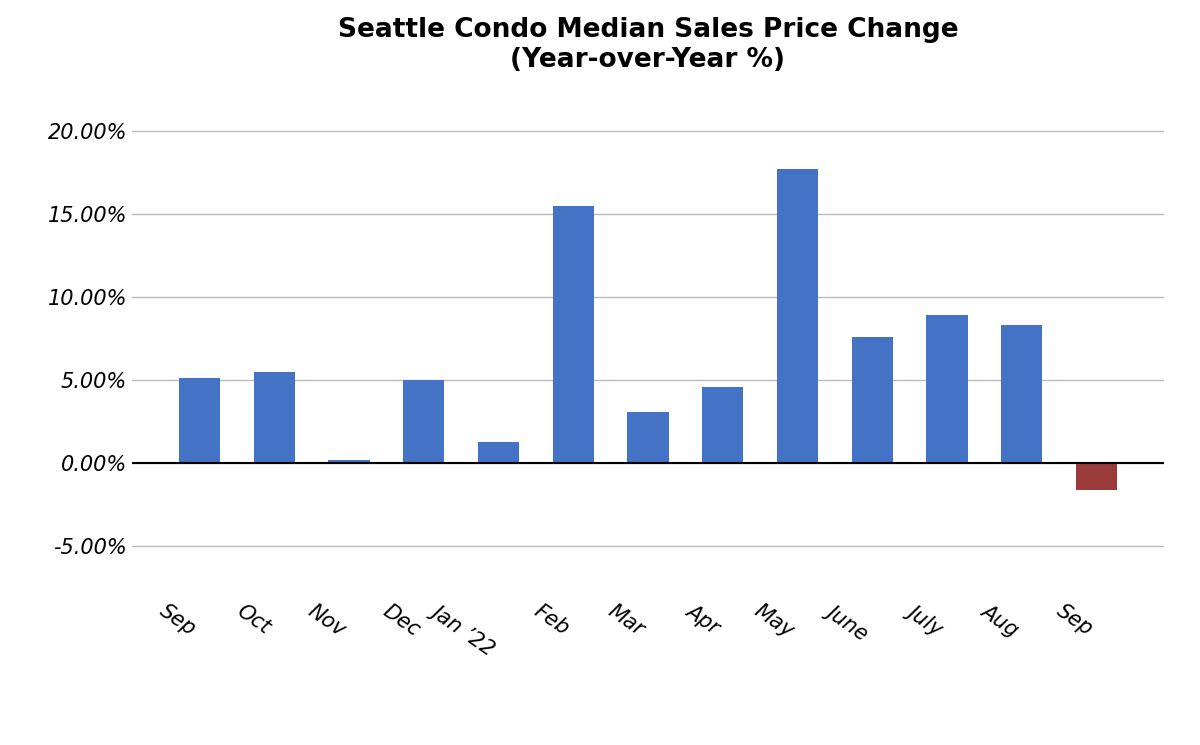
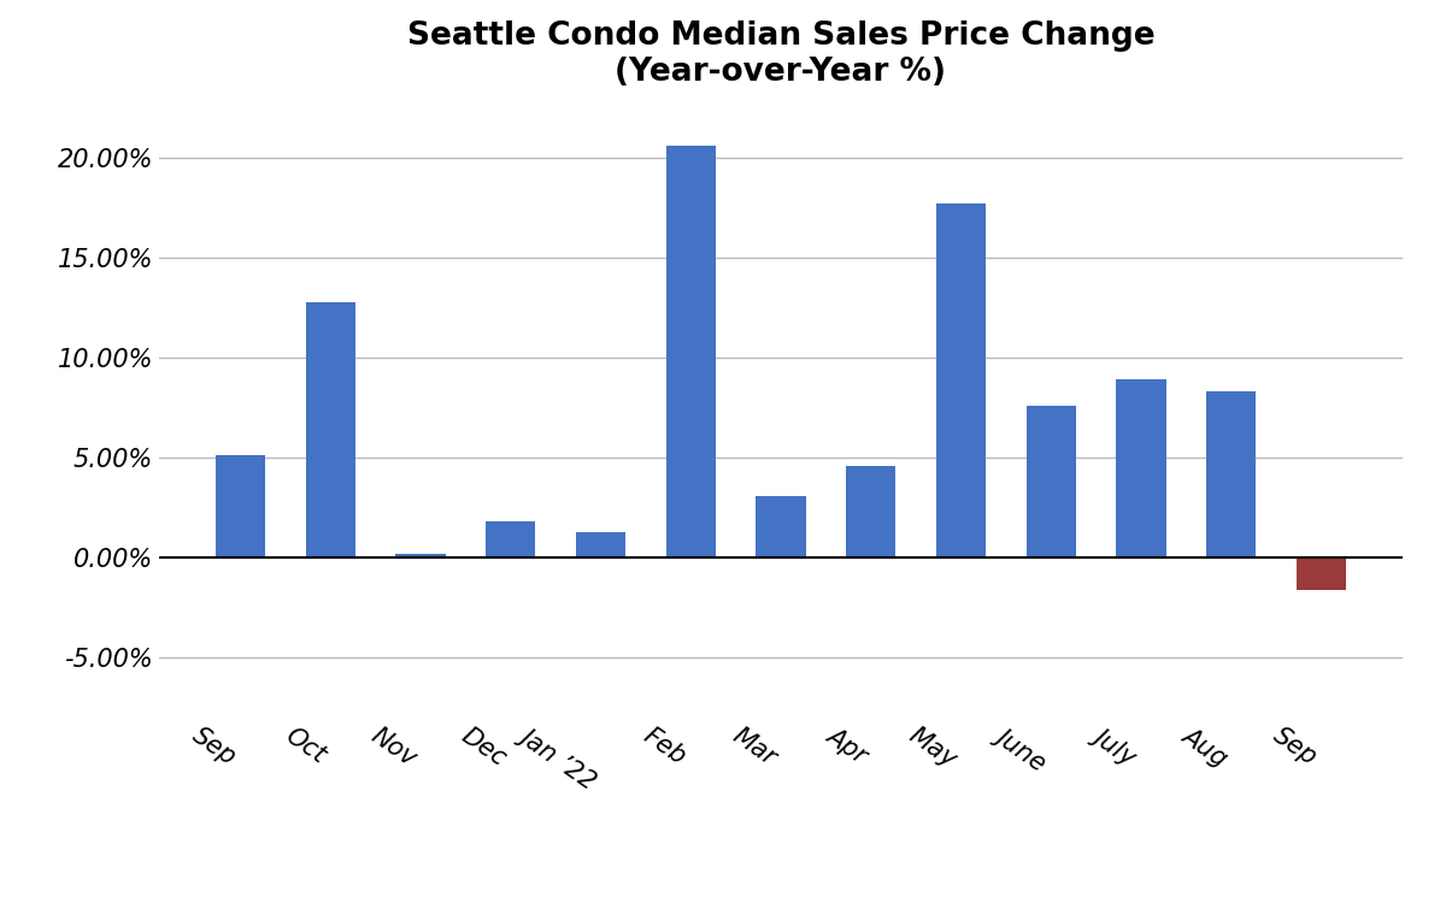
Oct: 5.5% -> 12.8%
Dec: 5.0% -> 1.8%
Feb: 15.5% -> 20.6%
